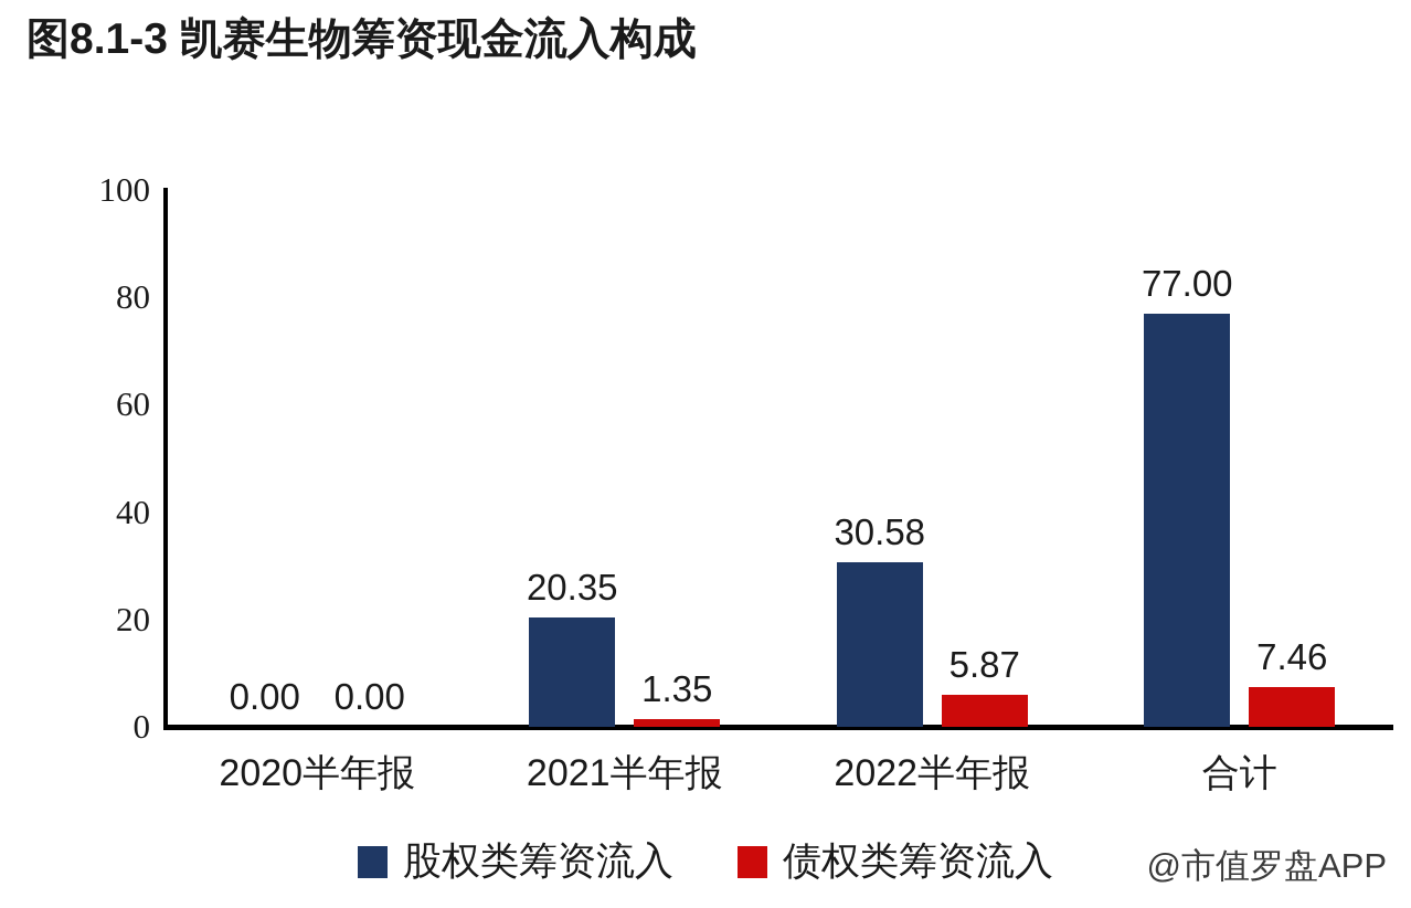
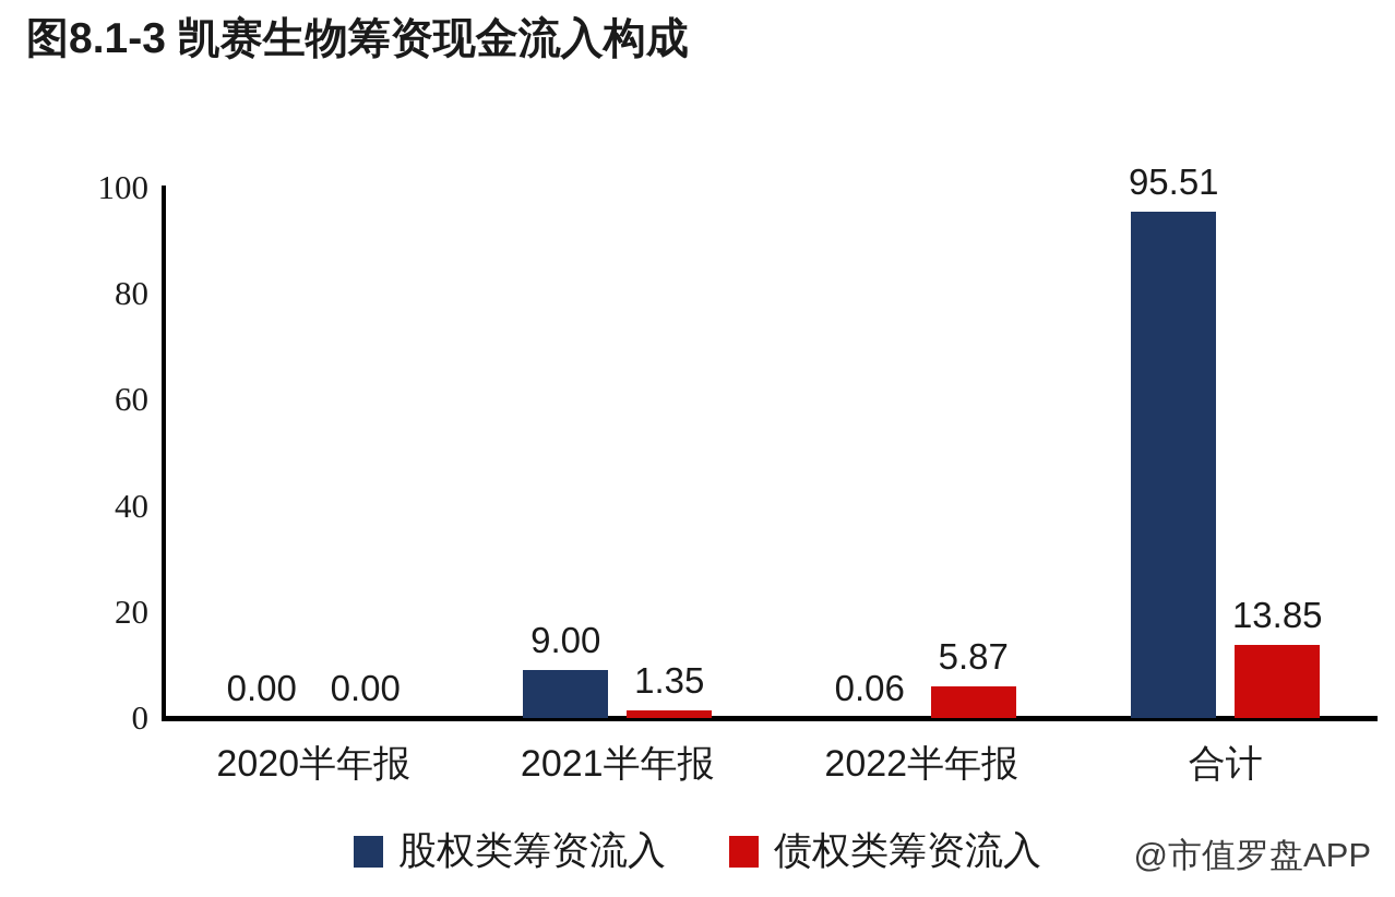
股权类筹资流入/2021半年报: 20.35 -> 9.00
股权类筹资流入/2022半年报: 30.58 -> 0.06
股权类筹资流入/合计: 77.00 -> 95.51
债权类筹资流入/合计: 7.46 -> 13.85
